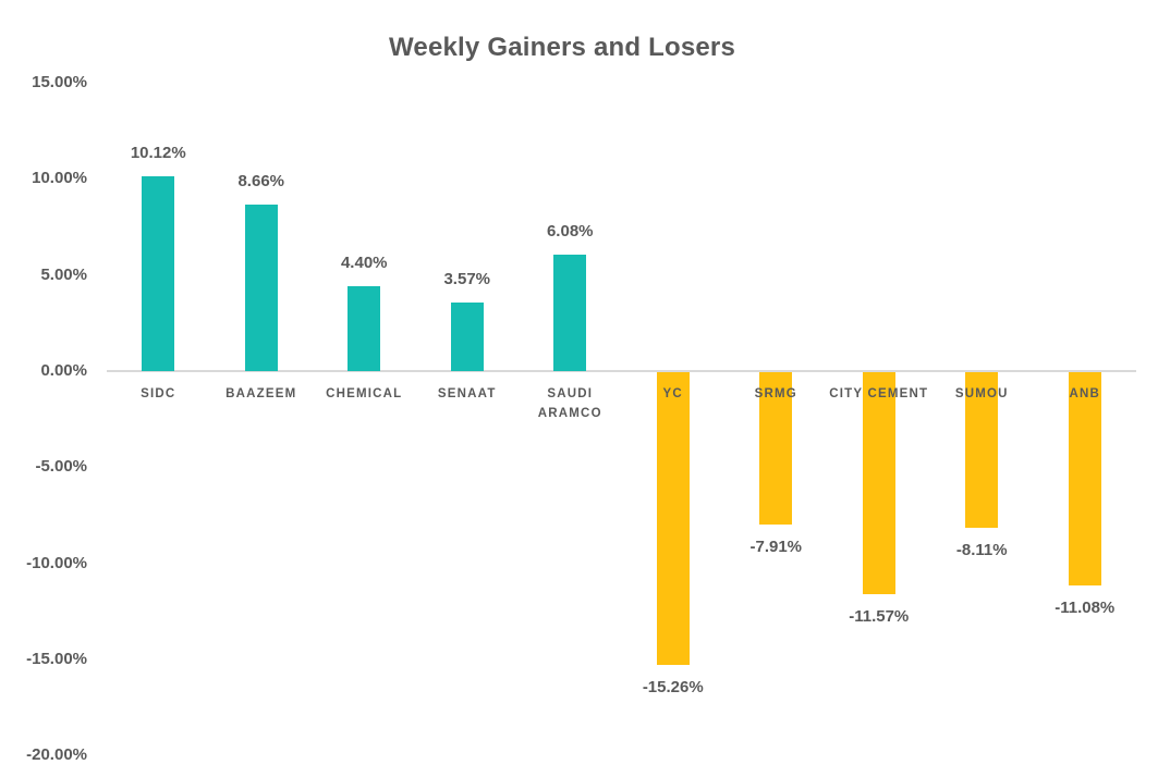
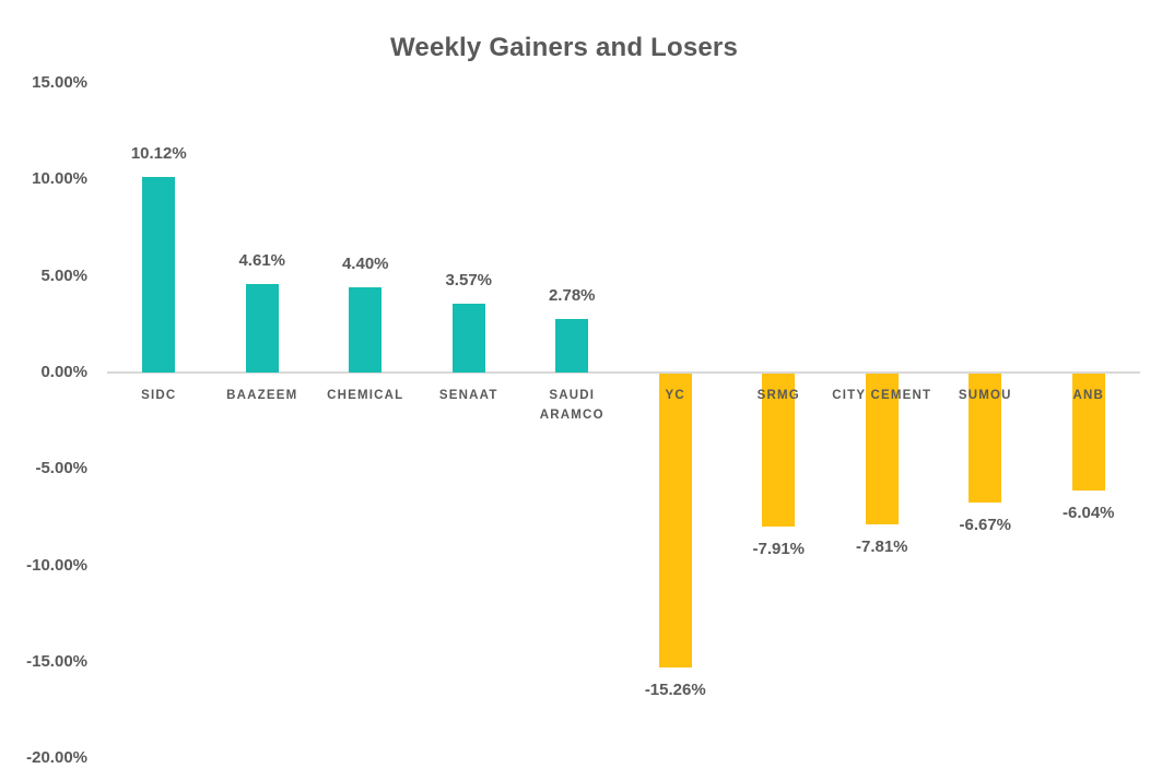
BAAZEEM: 8.66% -> 4.61%
SAUDI ARAMCO: 6.08% -> 2.78%
CITY CEMENT: -11.57% -> -7.81%
SUMOU: -8.11% -> -6.67%
ANB: -11.08% -> -6.04%
